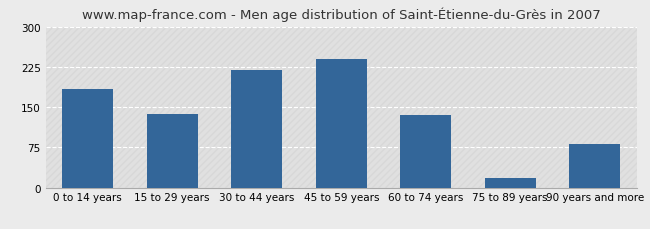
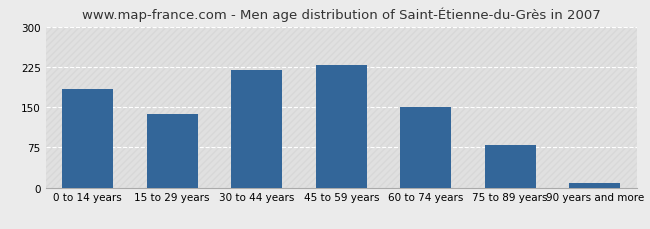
45 to 59 years: 240 -> 228
60 to 74 years: 136 -> 150
75 to 89 years: 18 -> 80
90 years and more: 82 -> 8
